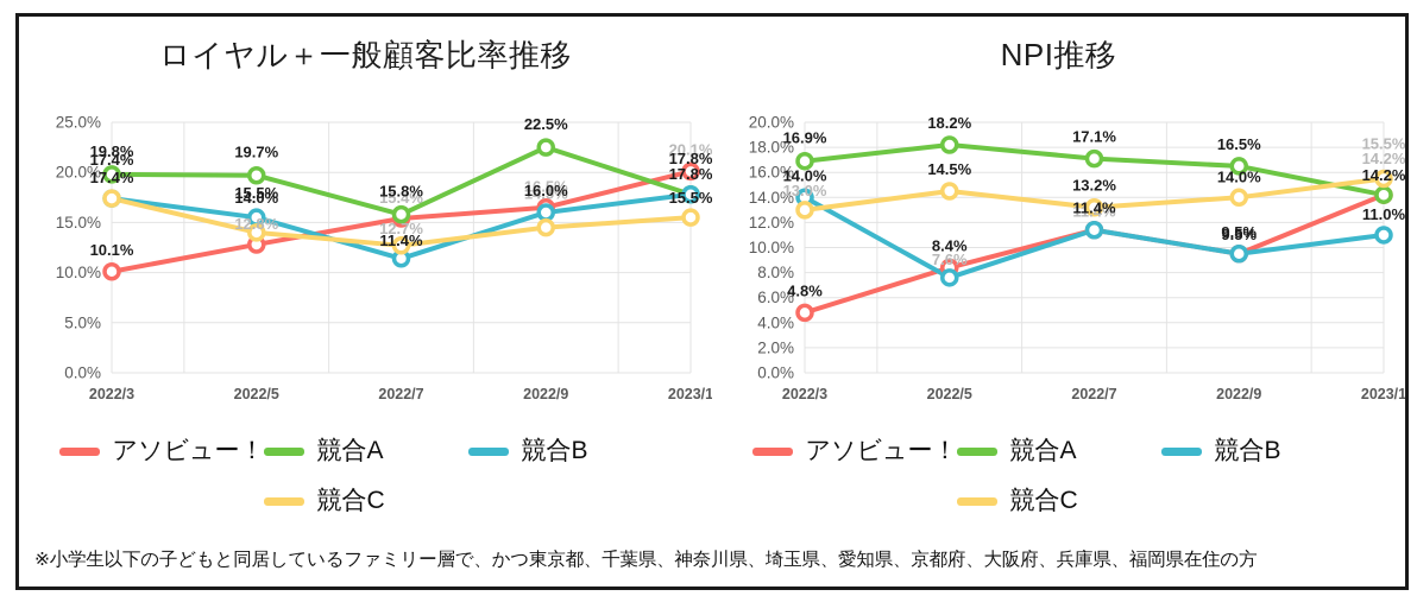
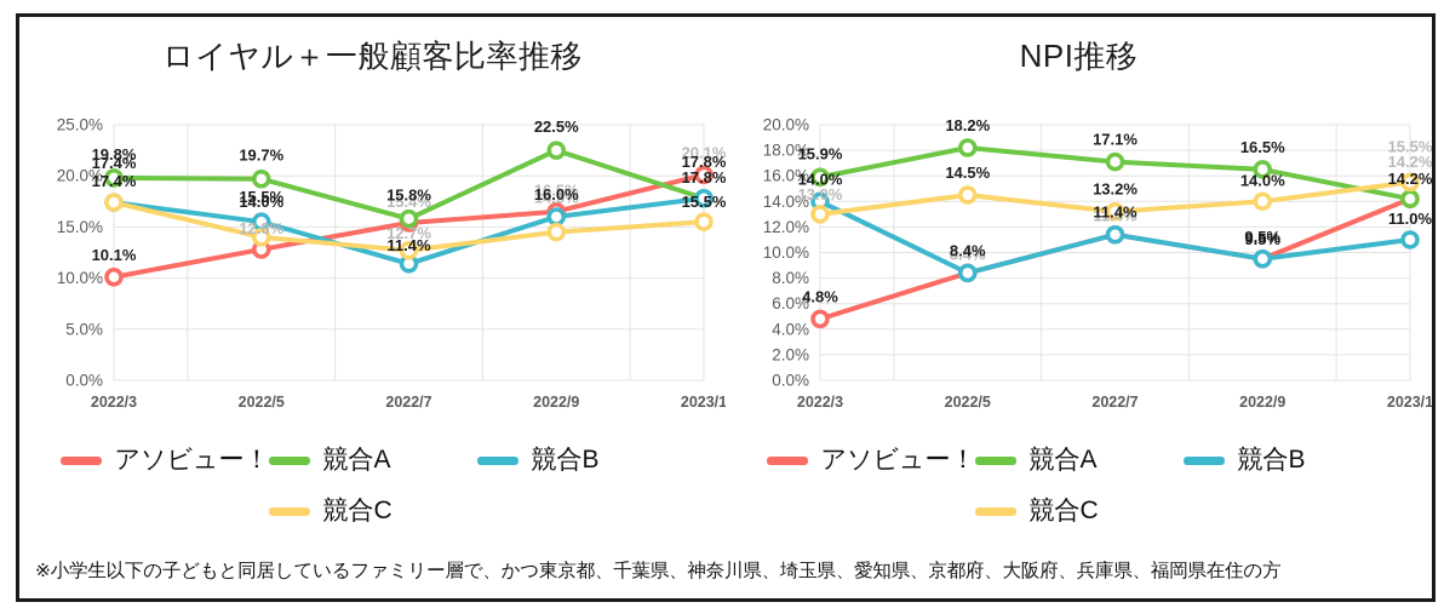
NPI推移/競合A/2022/3: 16.9% -> 15.9%
NPI推移/競合B/2022/5: 7.6% -> 8.4%
